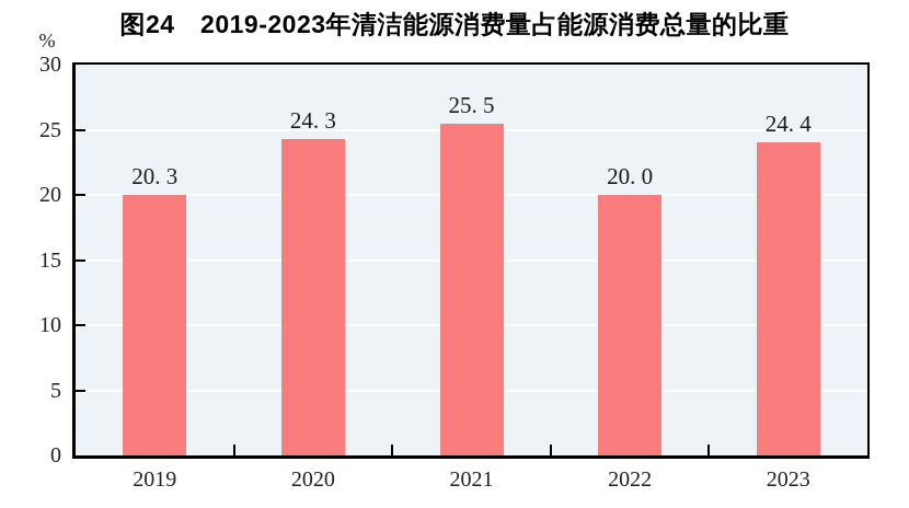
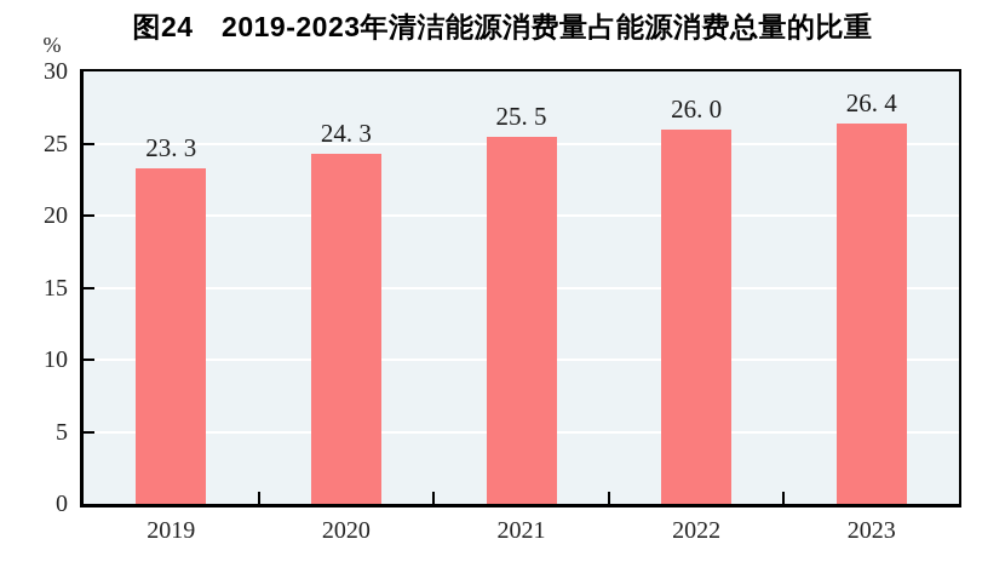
2019: 20 -> 23
2022: 20 -> 26
2023: 24 -> 26
